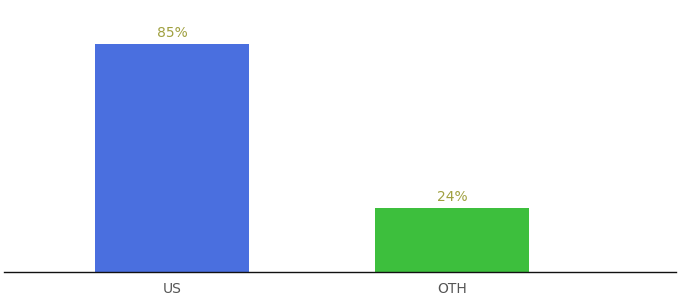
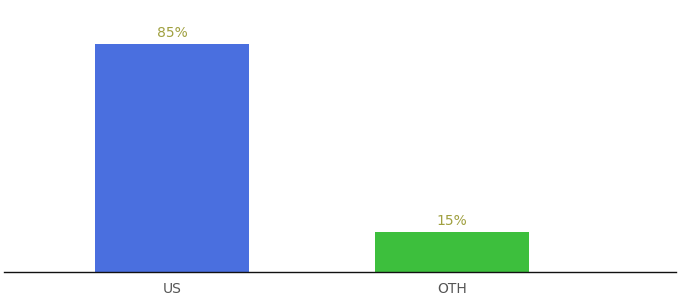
OTH: 24% -> 15%
